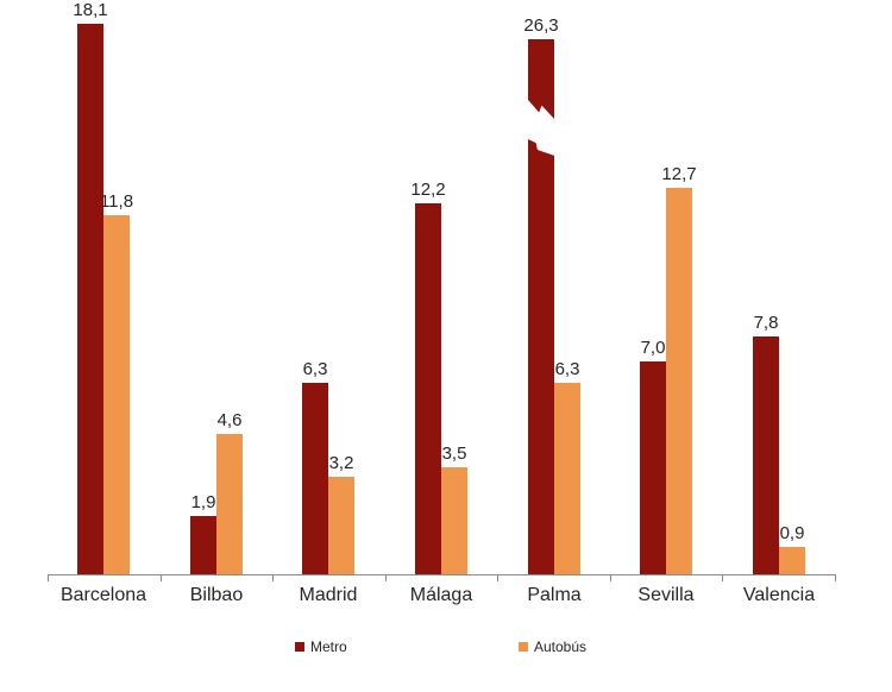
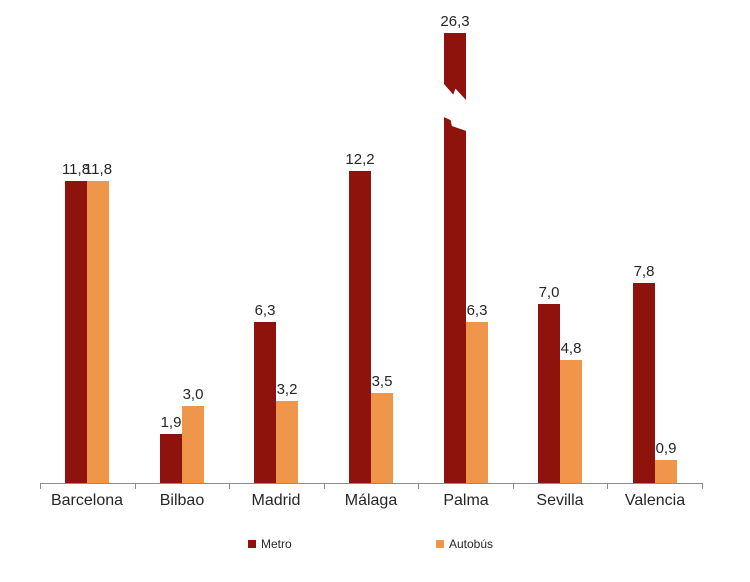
Metro/Barcelona: 18,1 -> 11,8
Autobús/Bilbao: 4,6 -> 3,0
Autobús/Sevilla: 12,7 -> 4,8
